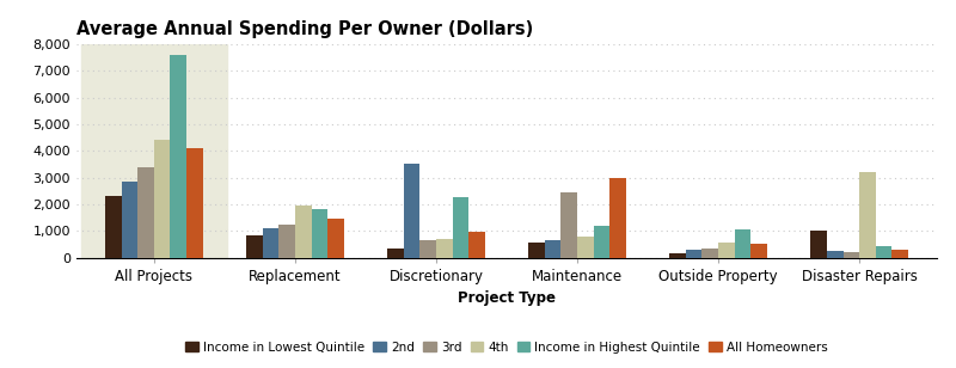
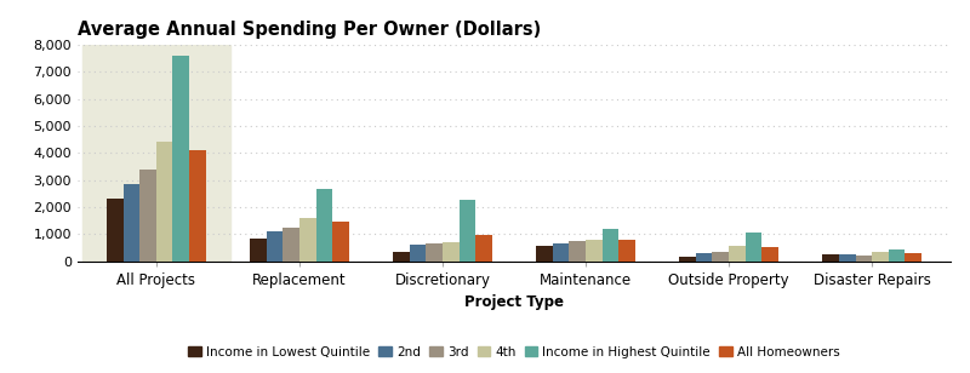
4th/Replacement: 1,950 -> 1,600
Income in Highest Quintile/Replacement: 1,800 -> 2,650
2nd/Discretionary: 3,500 -> 600
3rd/Maintenance: 2,450 -> 750
All Homeowners/Maintenance: 3,000 -> 800
Income in Lowest Quintile/Disaster Repairs: 1,000 -> 250
4th/Disaster Repairs: 3,200 -> 350
